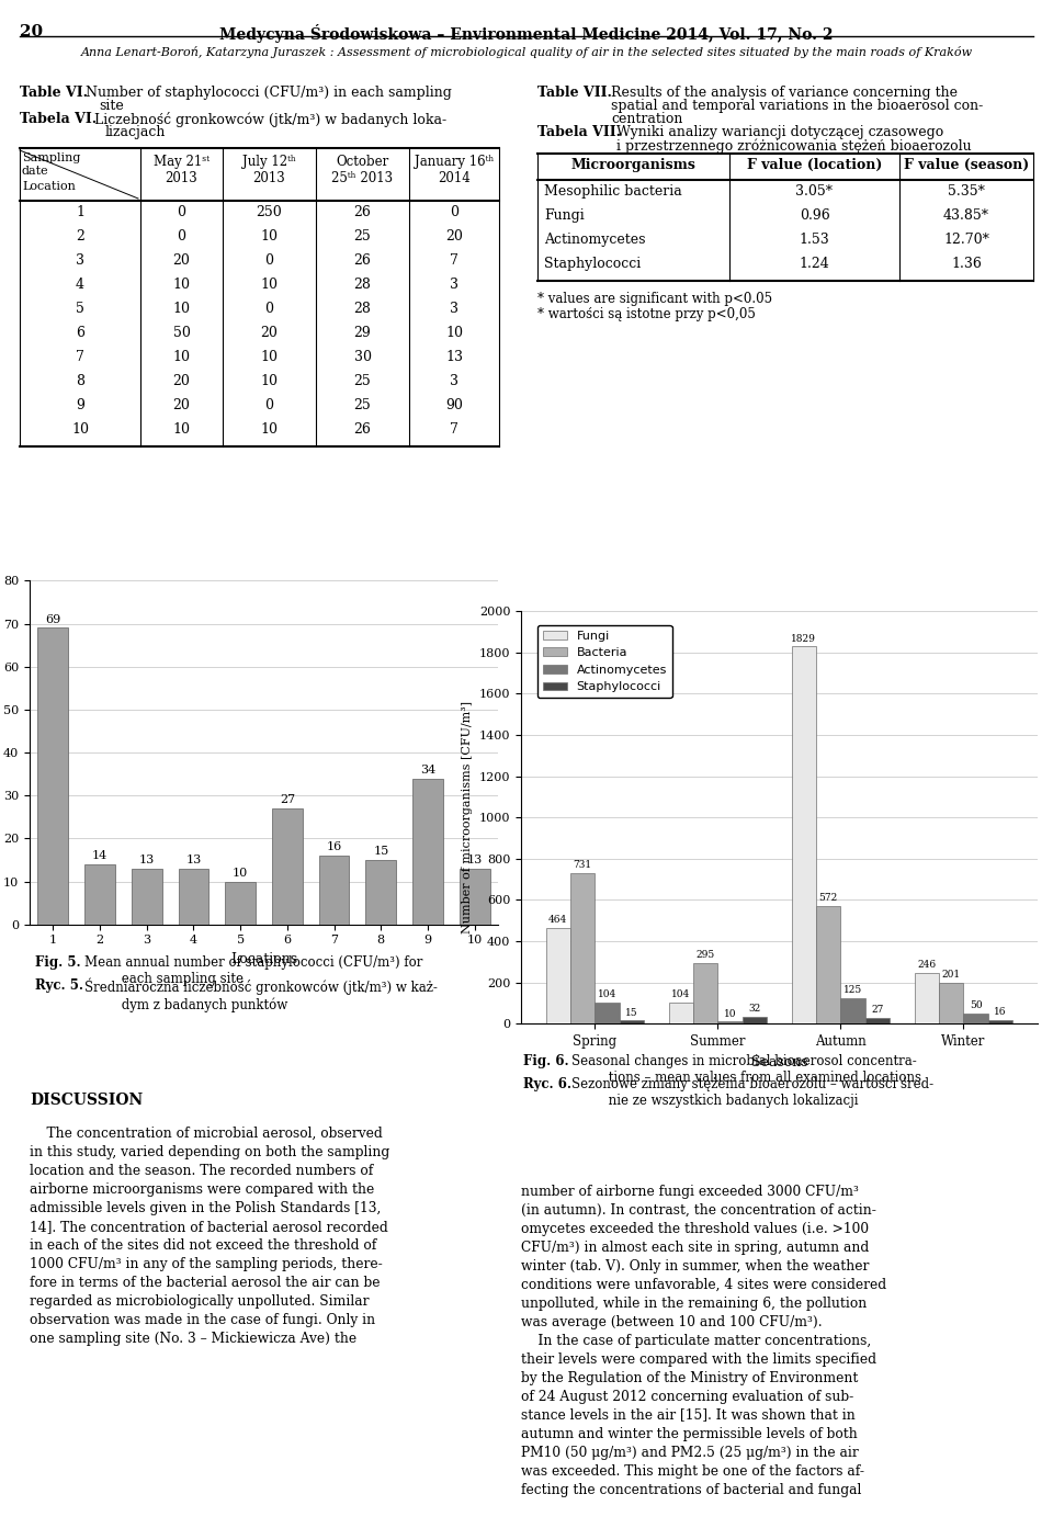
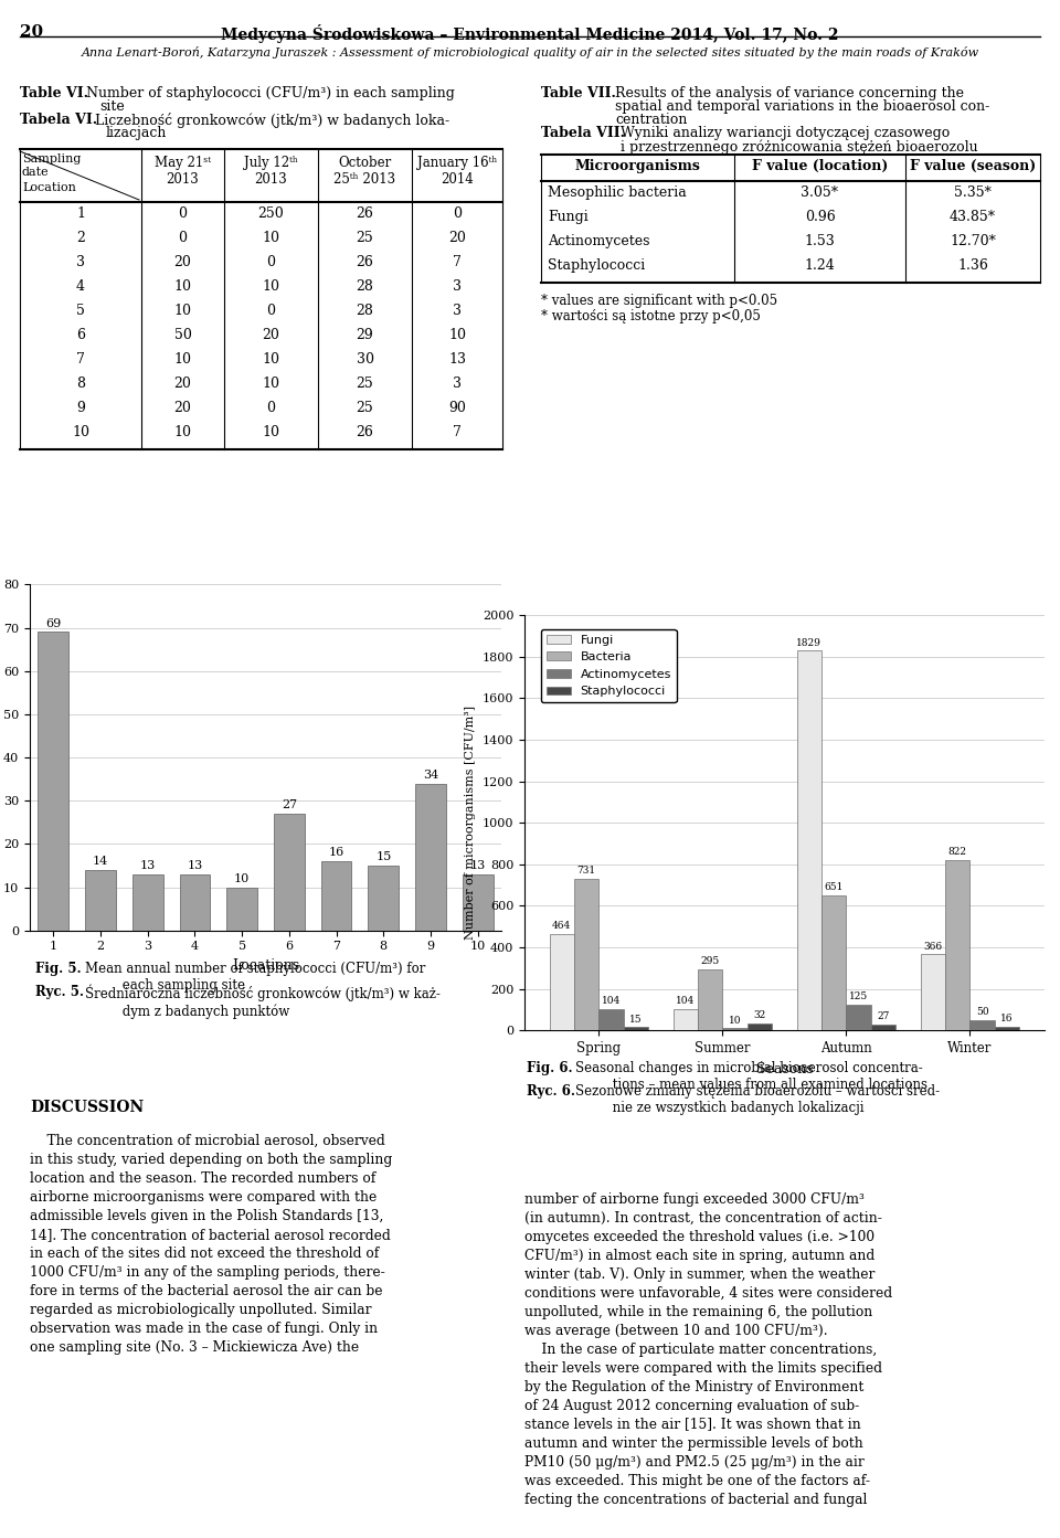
Bacteria/Autumn: 572 -> 651
Fungi/Winter: 246 -> 366
Bacteria/Winter: 201 -> 822
